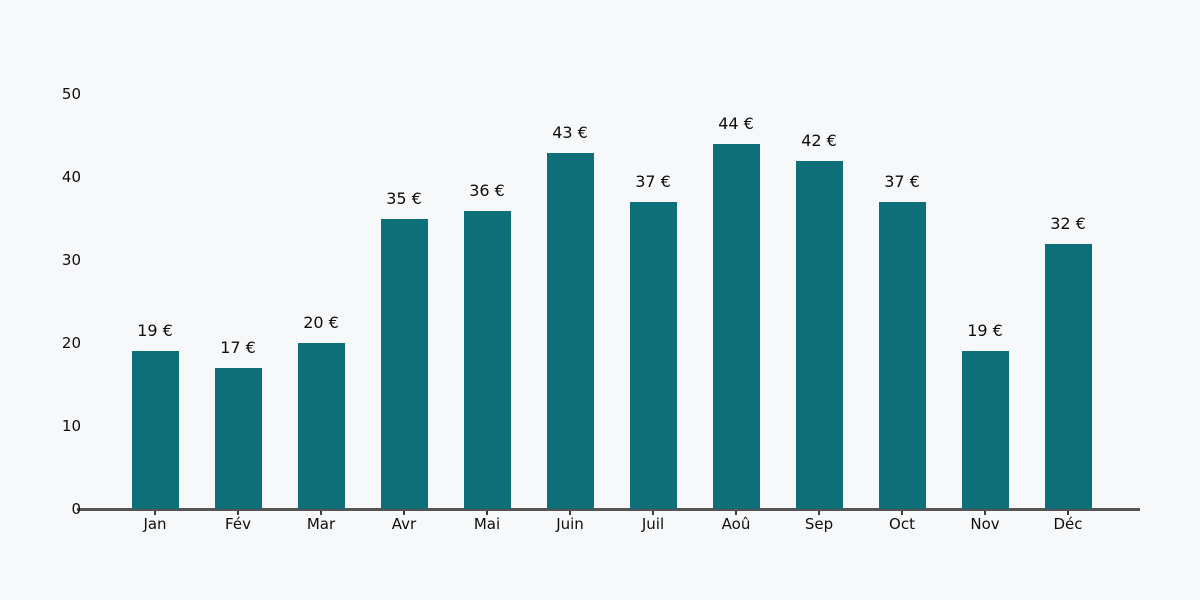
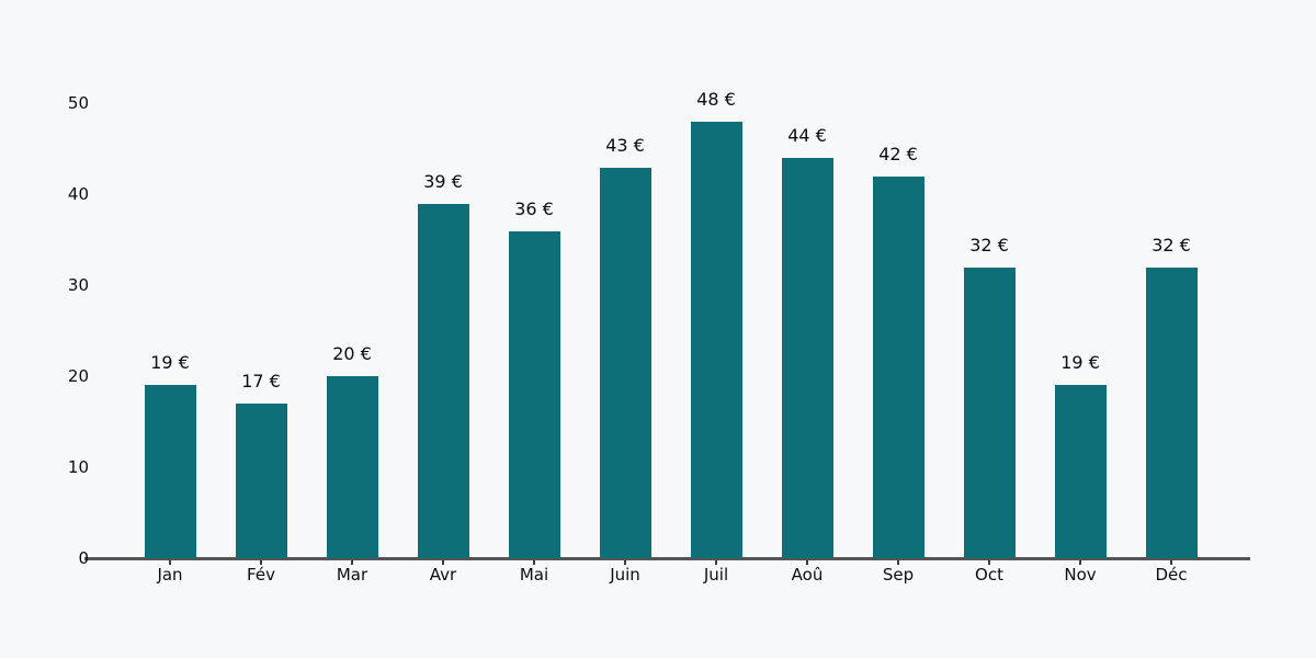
Avr: 35 -> 39
Juil: 37 -> 48
Oct: 37 -> 32
